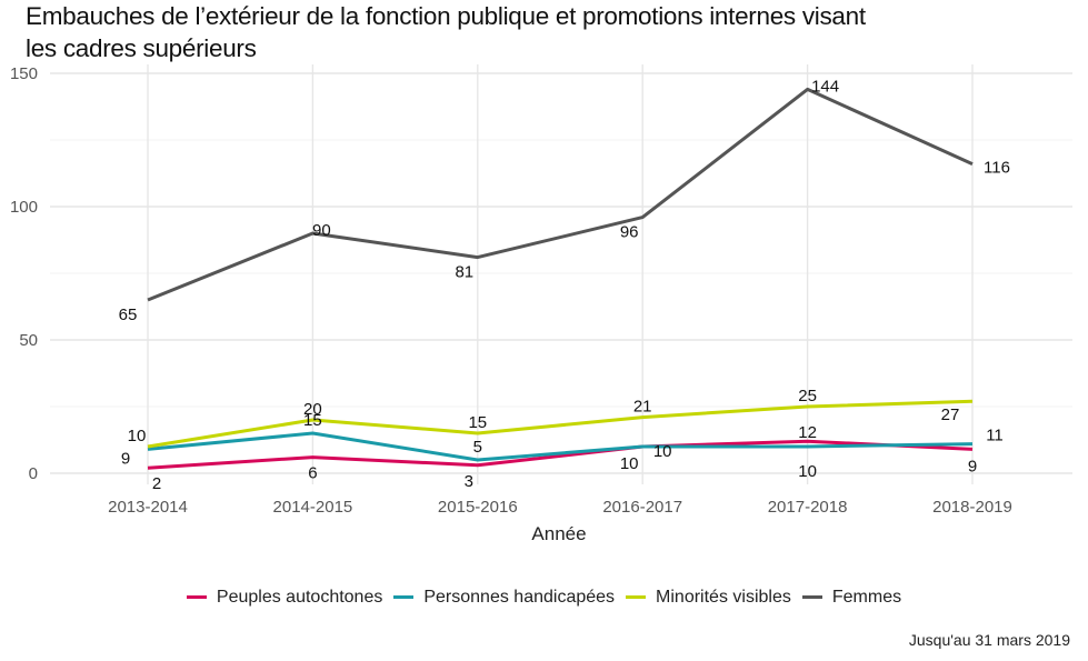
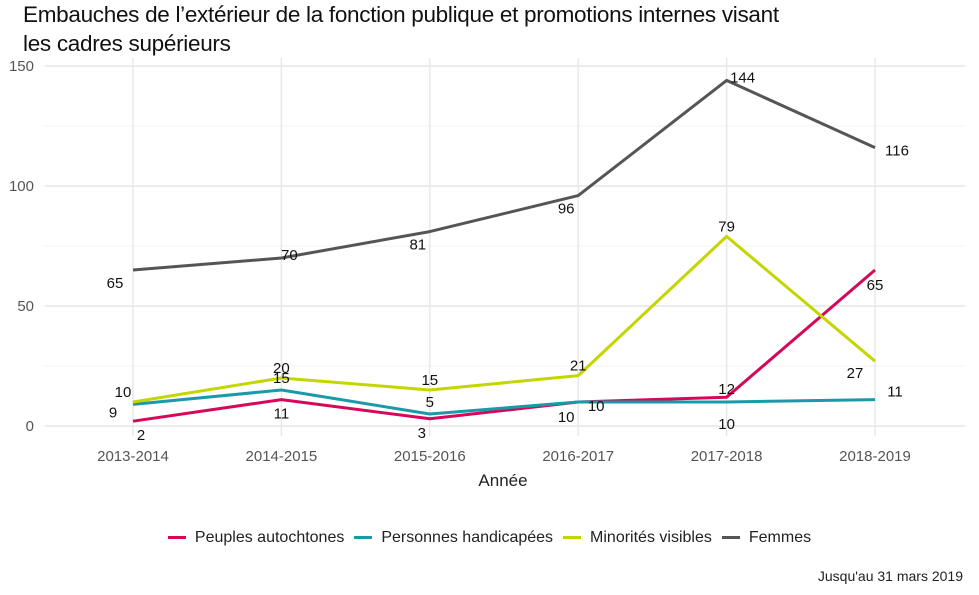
Peuples autochtones/2014-2015: 6 -> 11
Femmes/2014-2015: 90 -> 70
Minorités visibles/2017-2018: 25 -> 79
Peuples autochtones/2018-2019: 9 -> 65
